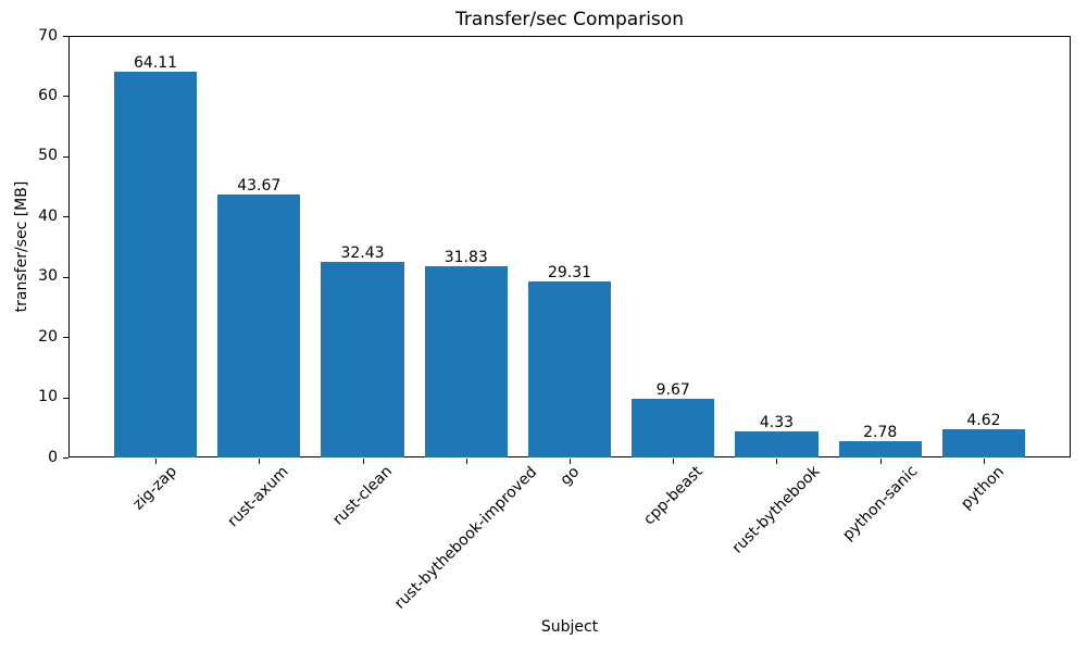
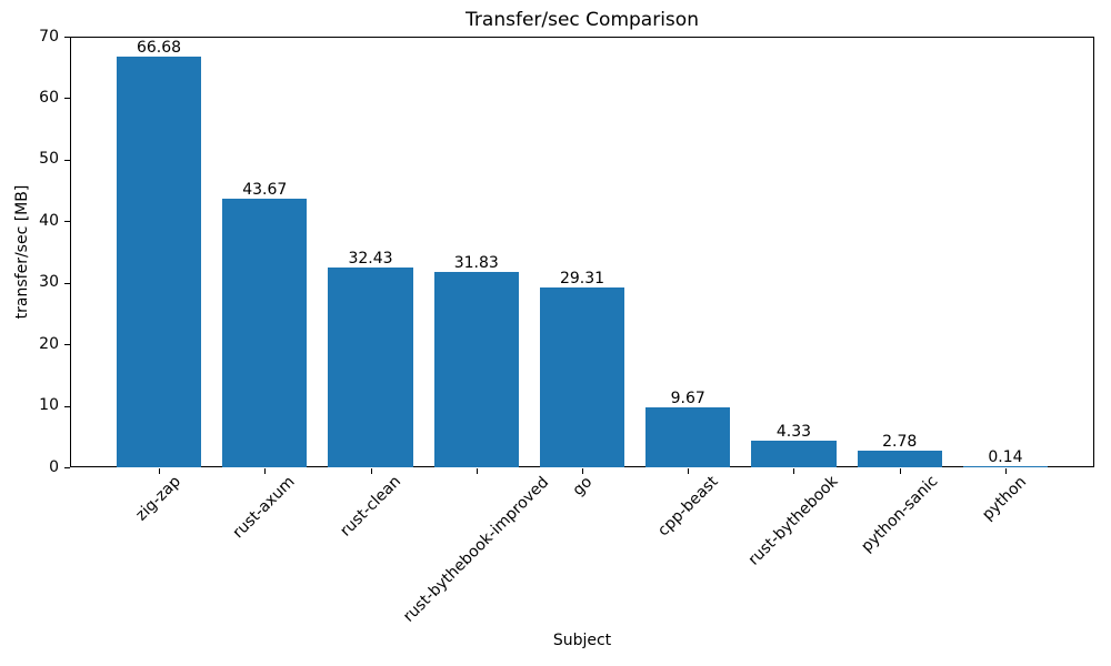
zig-zap: 64.11 -> 66.68
python: 4.62 -> 0.14
